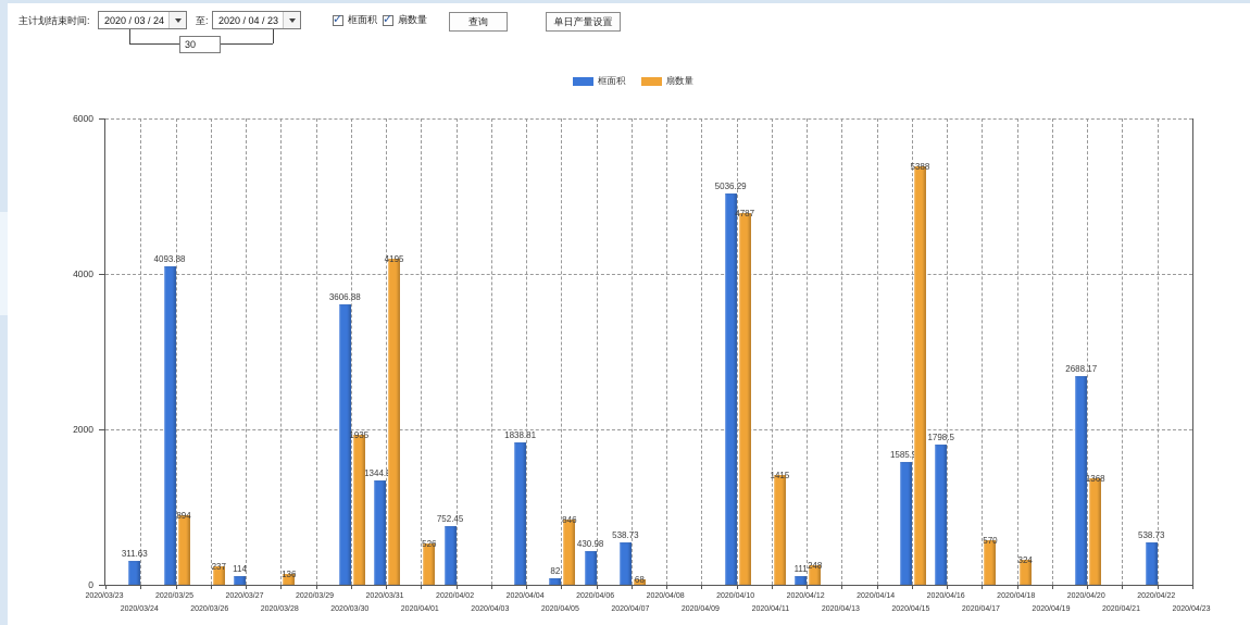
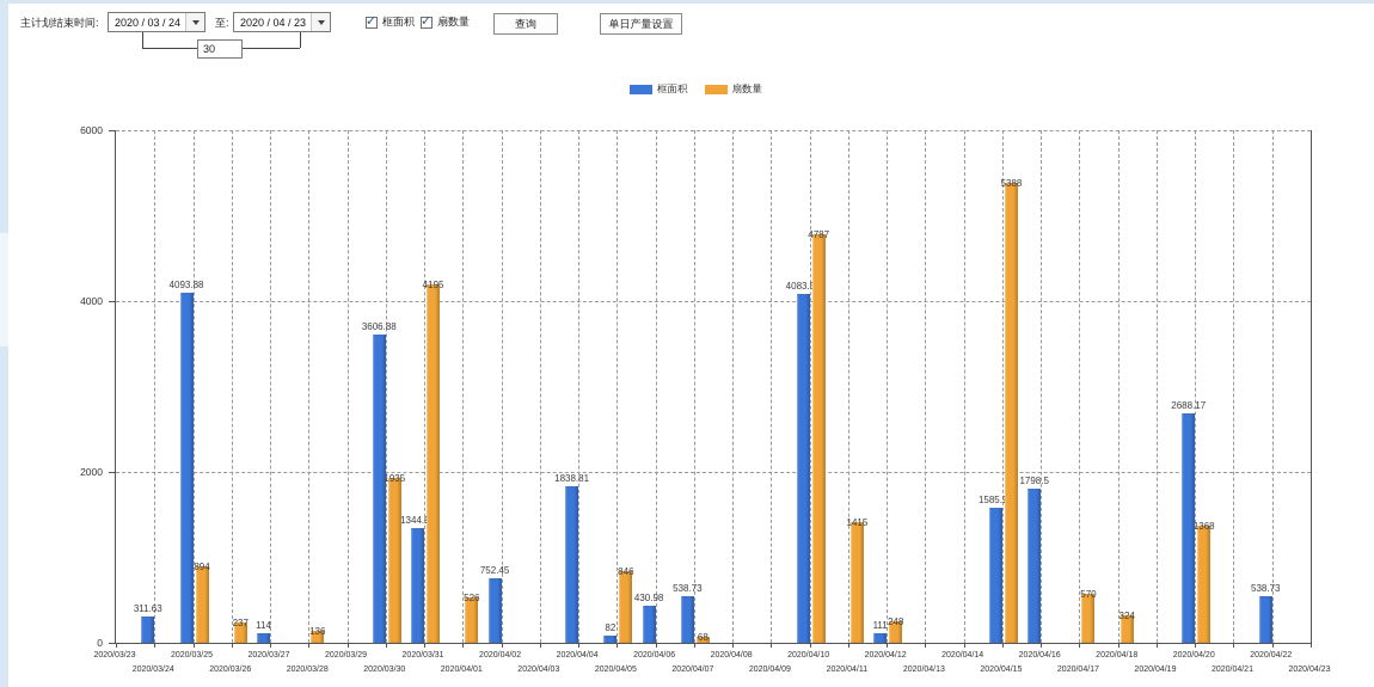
框面积/2020/04/10: 5036.29 -> 4083.51
